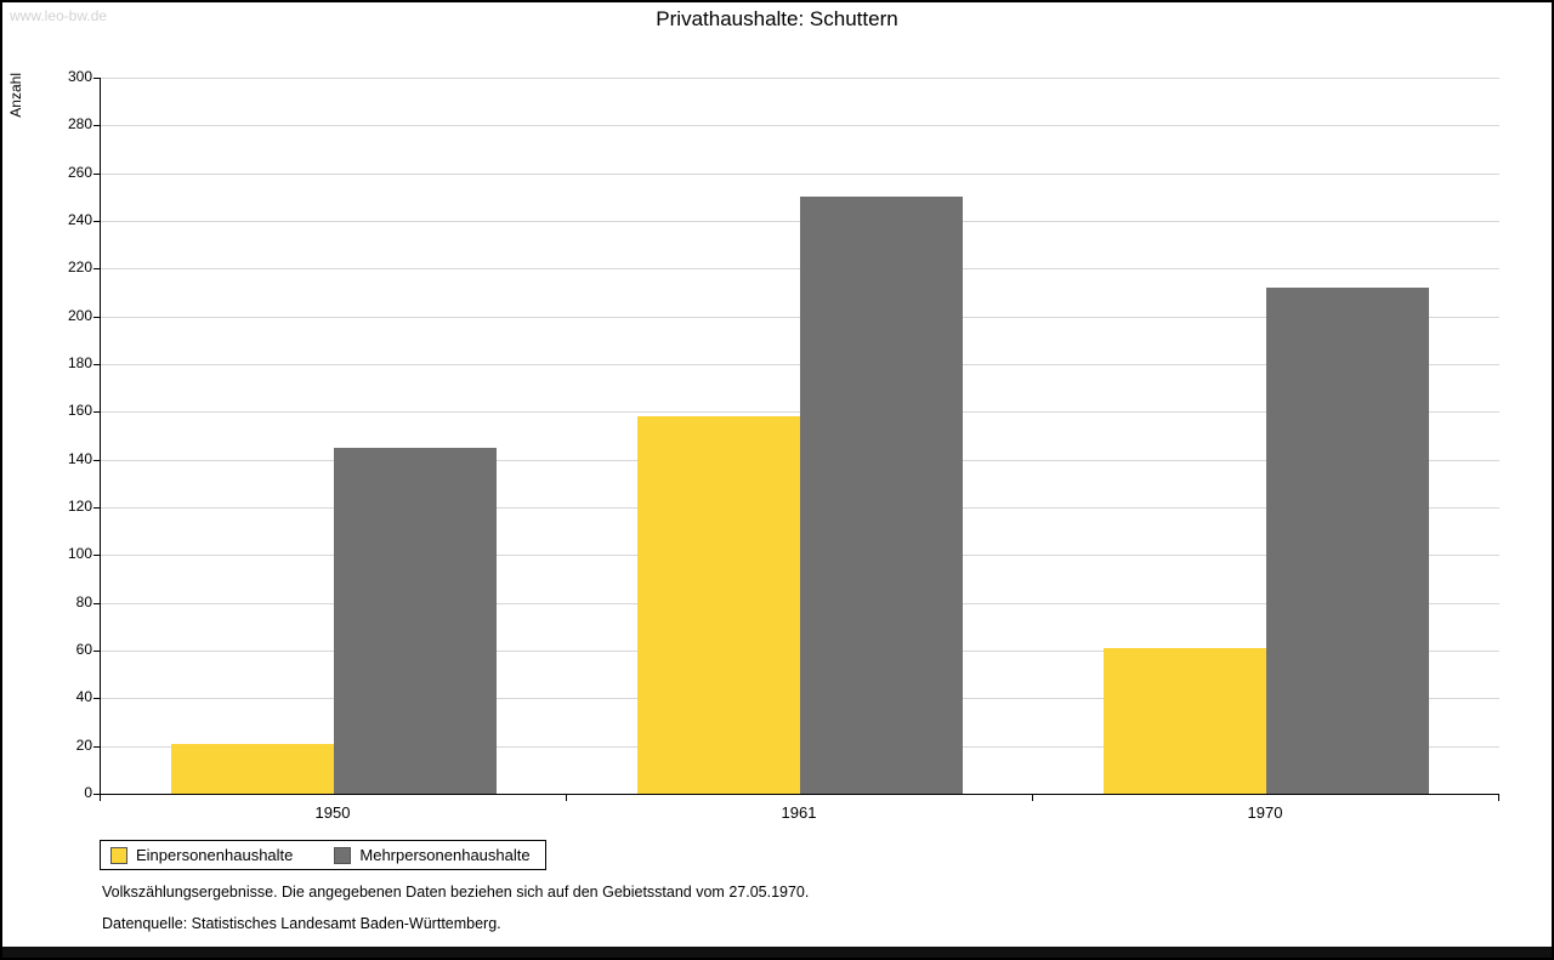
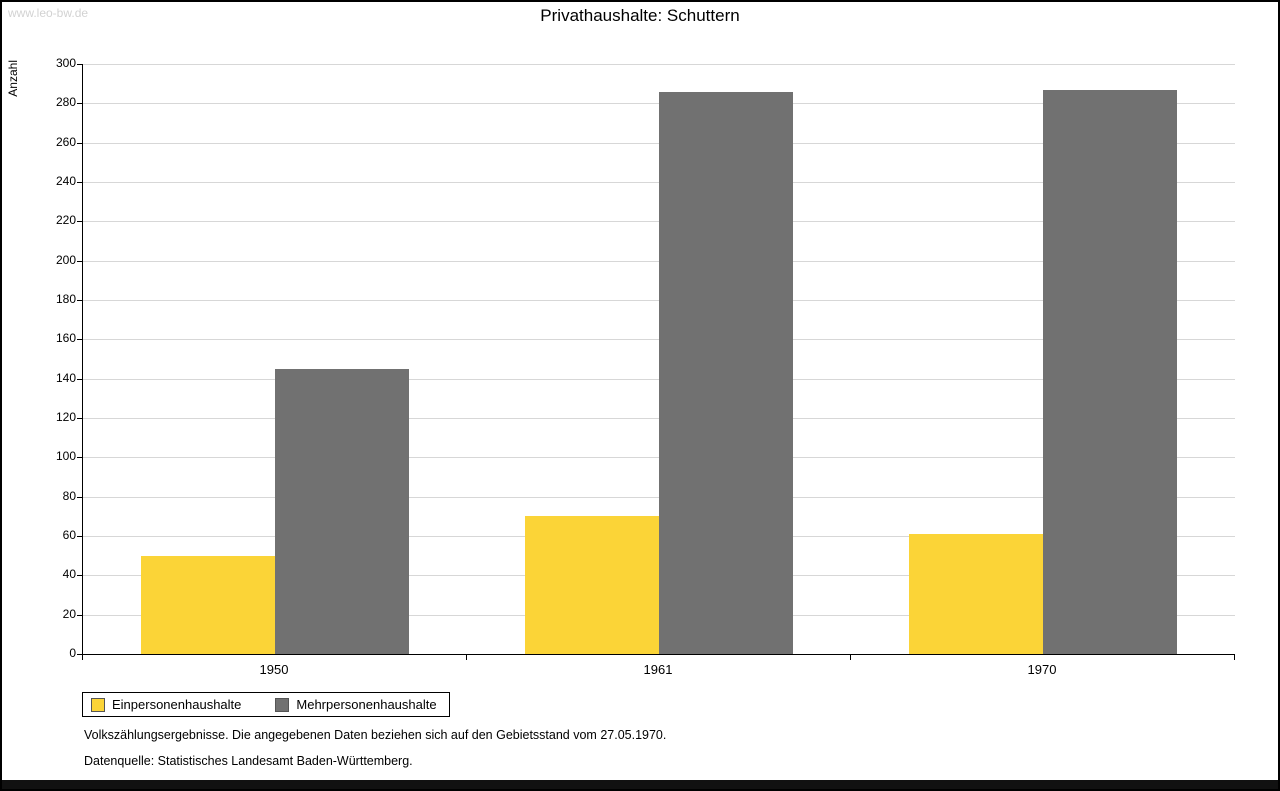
Einpersonenhaushalte/1950: 21 -> 50
Einpersonenhaushalte/1961: 158 -> 70
Mehrpersonenhaushalte/1961: 250 -> 286
Mehrpersonenhaushalte/1970: 212 -> 287
